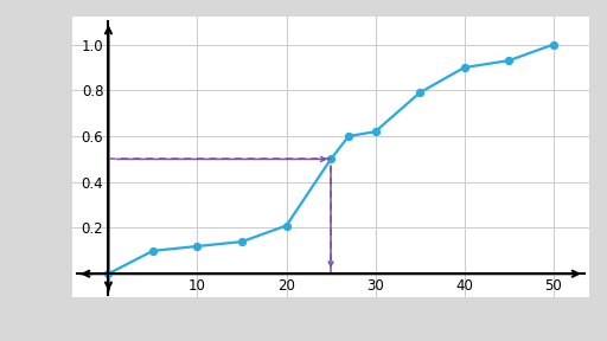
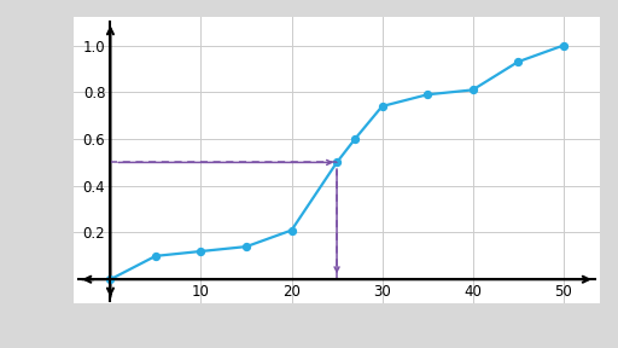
30: 0.62 -> 0.74
40: 0.90 -> 0.81
